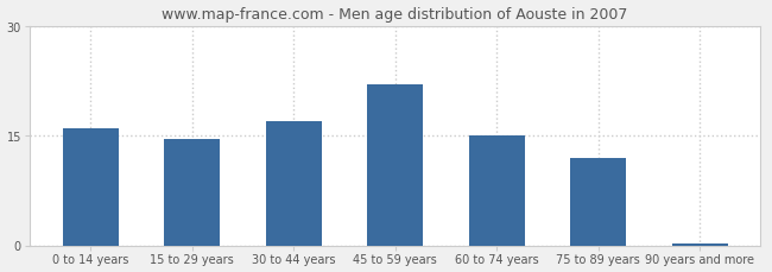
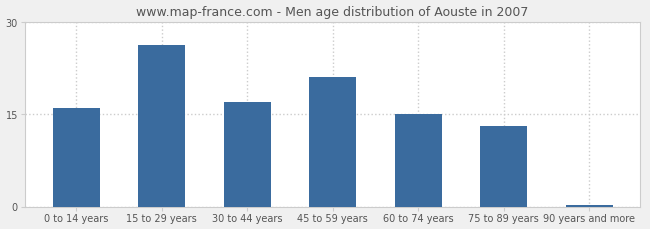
15 to 29 years: 14.5 -> 26.2
45 to 59 years: 22.0 -> 21.0
75 to 89 years: 12.0 -> 13.0
